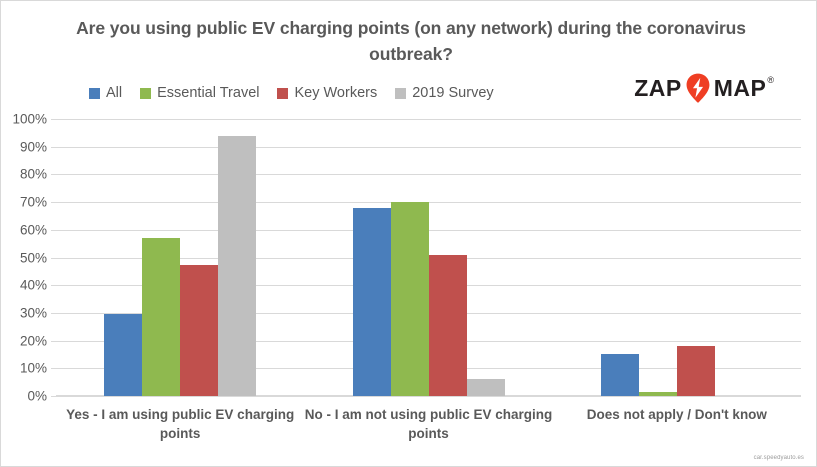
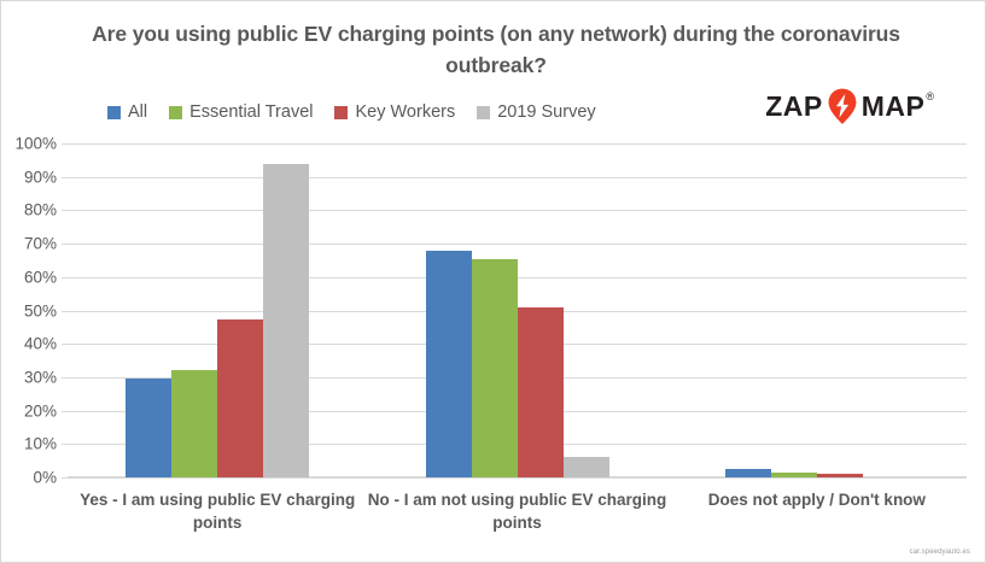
Essential Travel/Yes - I am using public EV charging points: 57% -> 32%
Essential Travel/No - I am not using public EV charging points: 70% -> 66%
All/Does not apply / Don't know: 15% -> 2%
Key Workers/Does not apply / Don't know: 18% -> 1%
